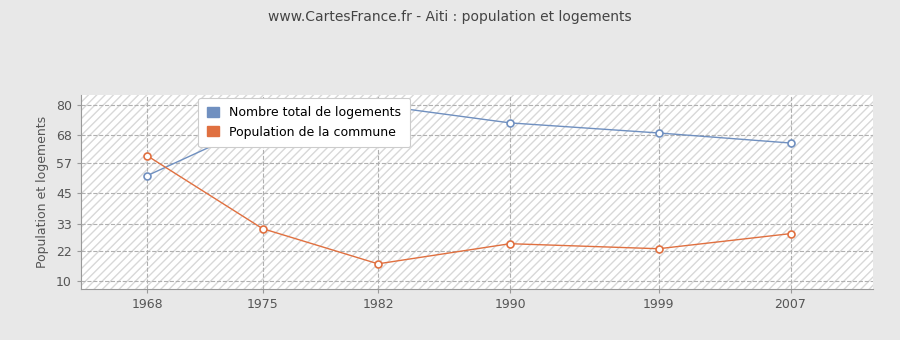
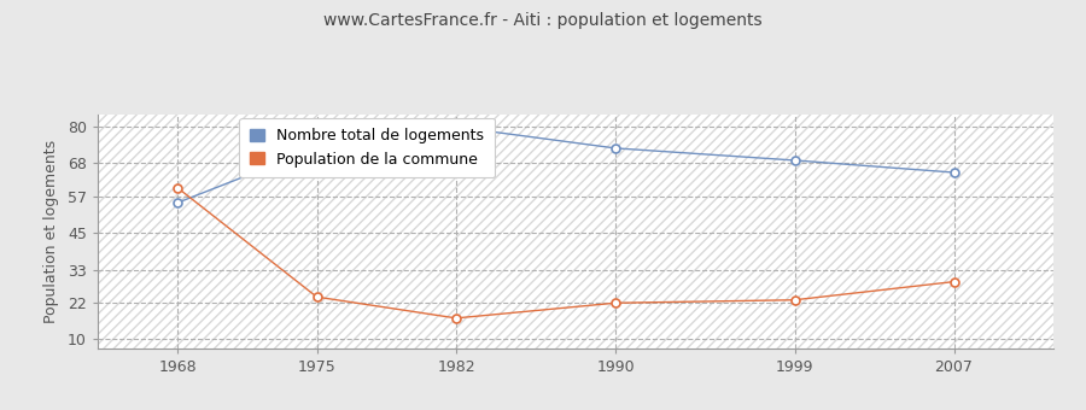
Nombre total de logements/1968: 52 -> 55
Population de la commune/1975: 31 -> 24
Population de la commune/1990: 25 -> 22
